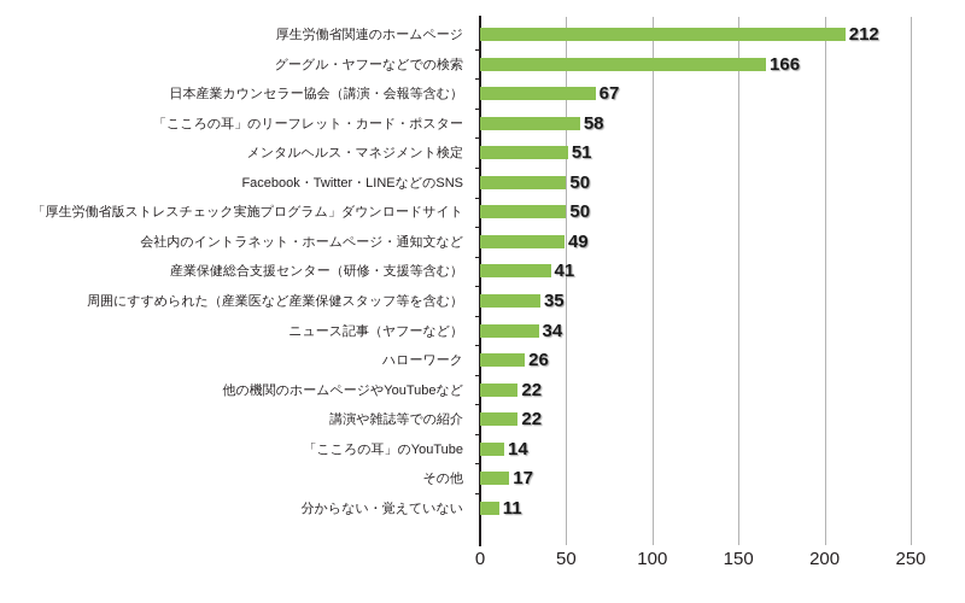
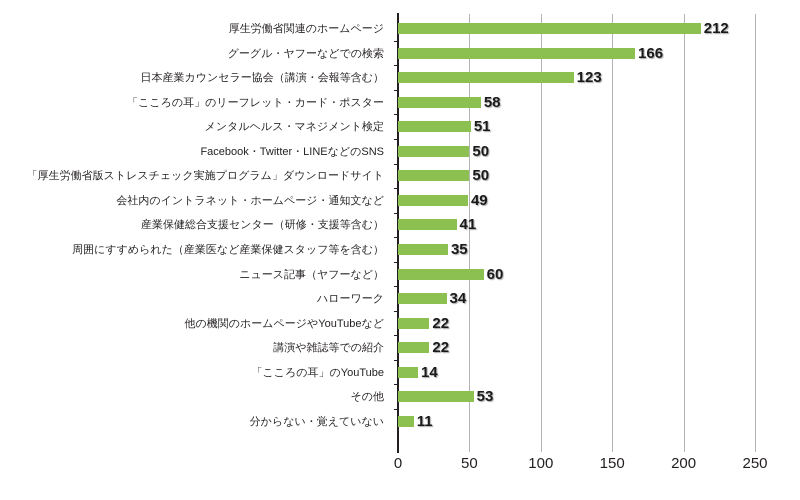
日本産業カウンセラー協会（講演・会報等含む）: 67 -> 123
ニュース記事（ヤフーなど）: 34 -> 60
ハローワーク: 26 -> 34
その他: 17 -> 53
